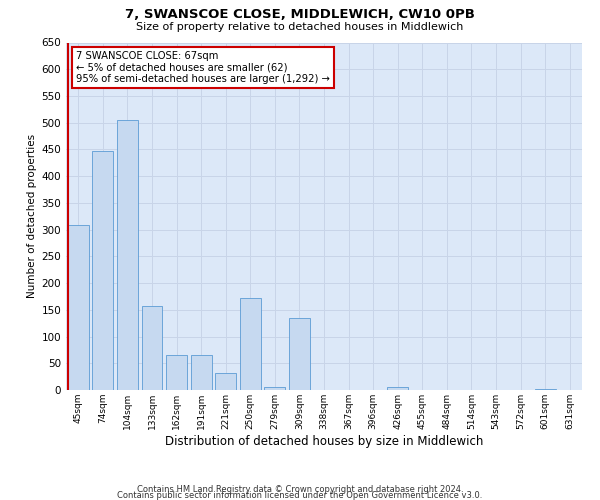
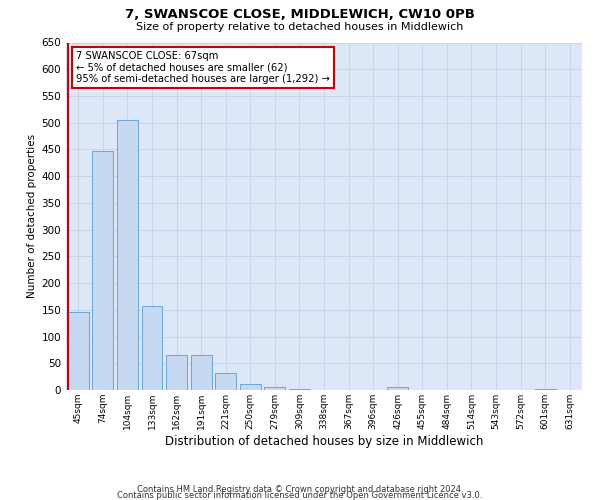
45sqm: 308 -> 145
250sqm: 172 -> 12
309sqm: 134 -> 2
